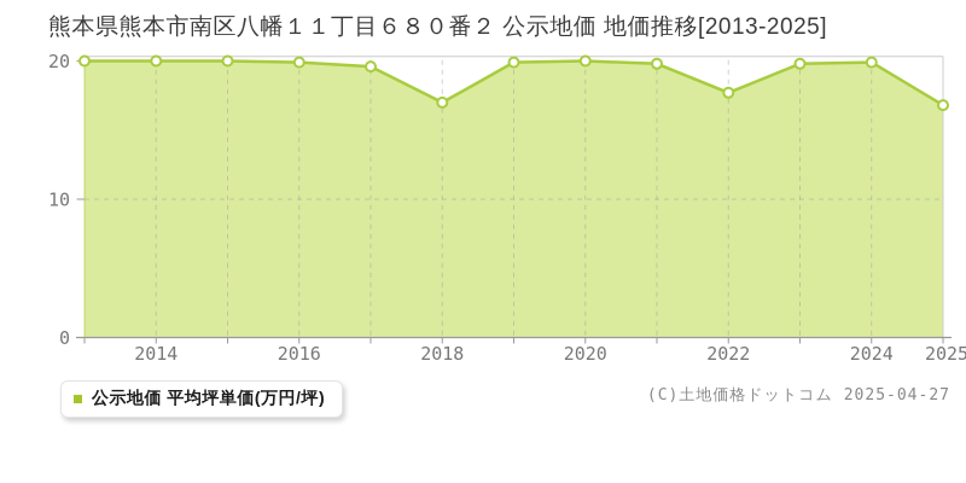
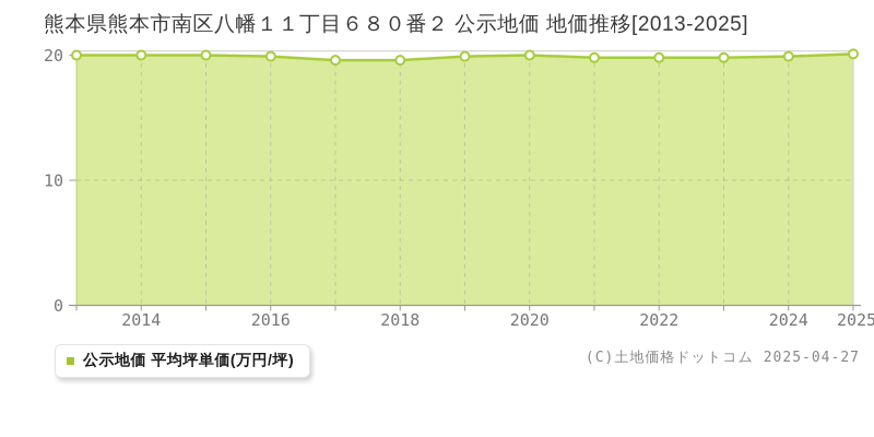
2018: 17.0 -> 19.6
2022: 17.7 -> 19.8
2025: 16.8 -> 20.1
